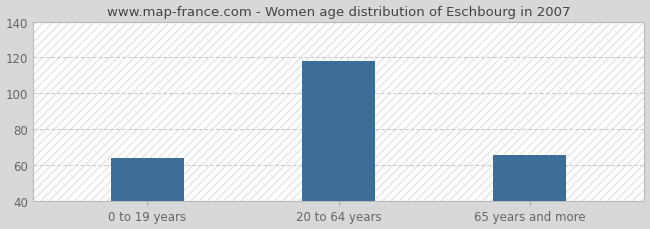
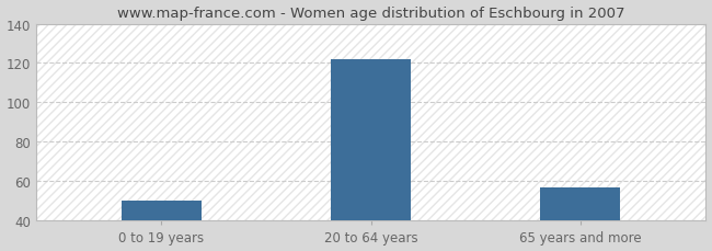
0 to 19 years: 64 -> 50
20 to 64 years: 118 -> 122
65 years and more: 66 -> 57
